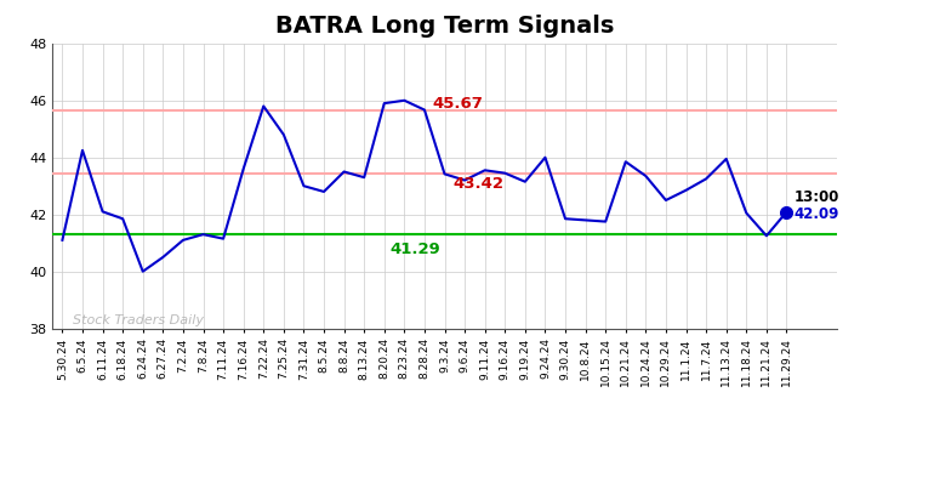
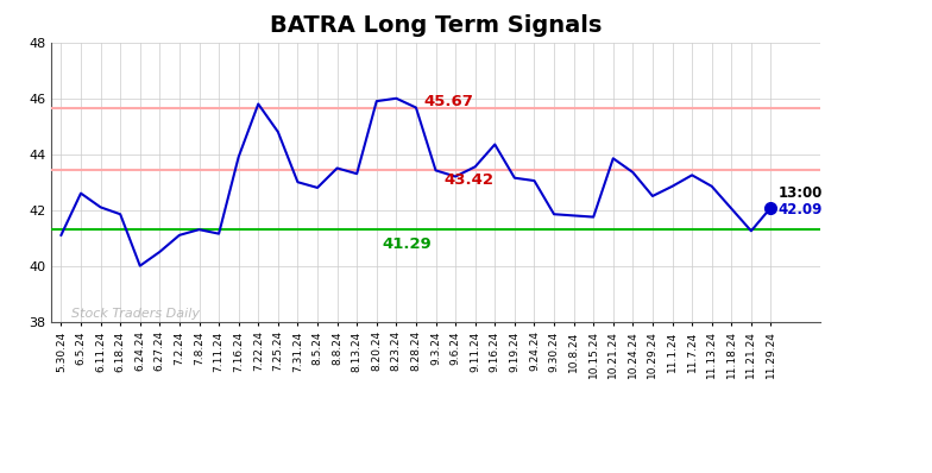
6.5.24: 44.25 -> 42.60
7.16.24: 43.60 -> 43.90
9.16.24: 43.45 -> 44.35
9.24.24: 44.00 -> 43.05
11.13.24: 43.95 -> 42.85
